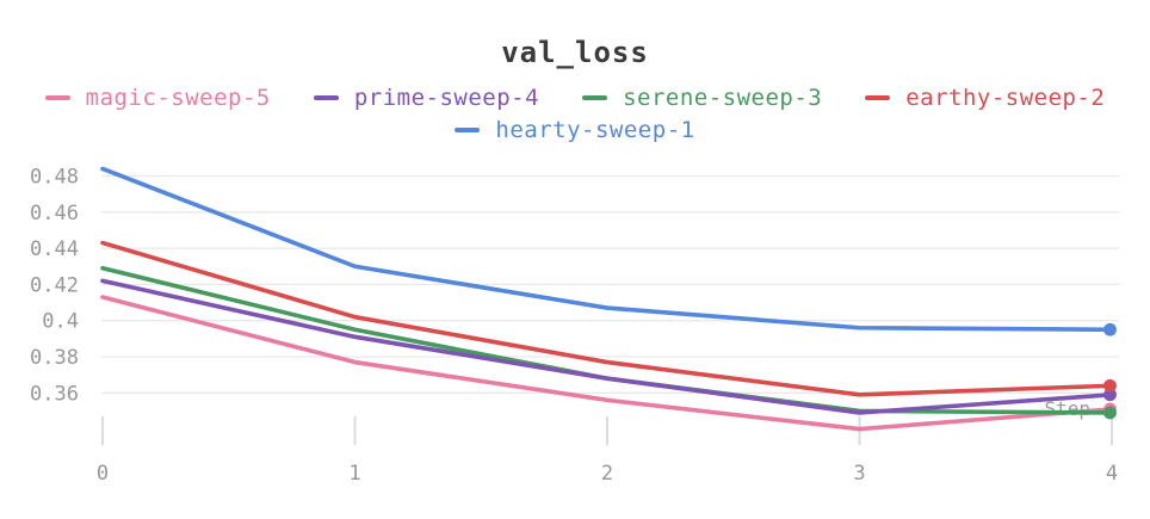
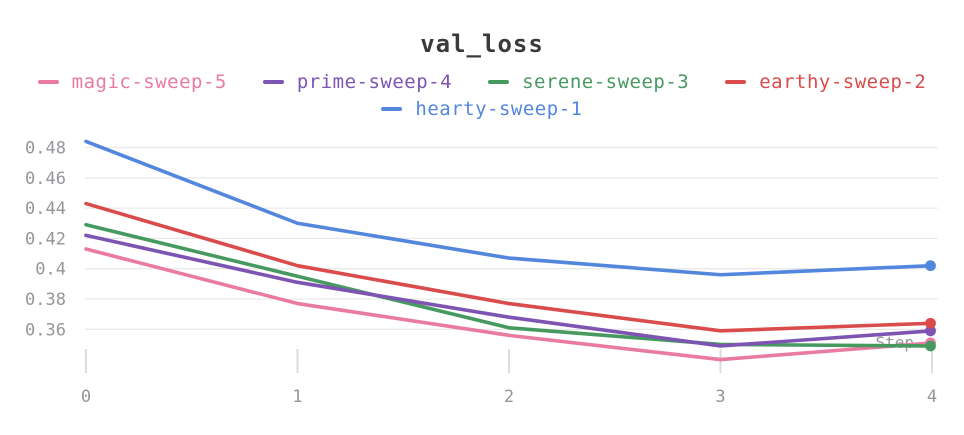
serene-sweep-3/2: 0.368 -> 0.361
hearty-sweep-1/4: 0.395 -> 0.402
